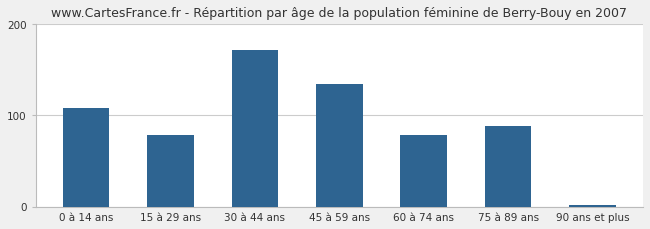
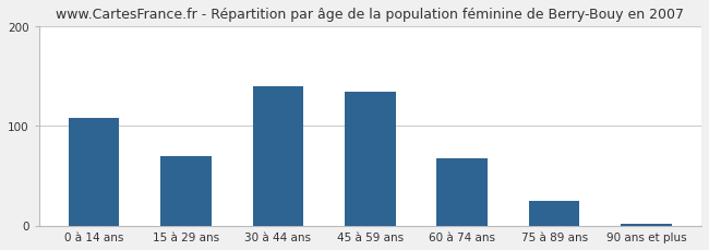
15 à 29 ans: 78 -> 70
30 à 44 ans: 172 -> 140
60 à 74 ans: 78 -> 68
75 à 89 ans: 88 -> 25
